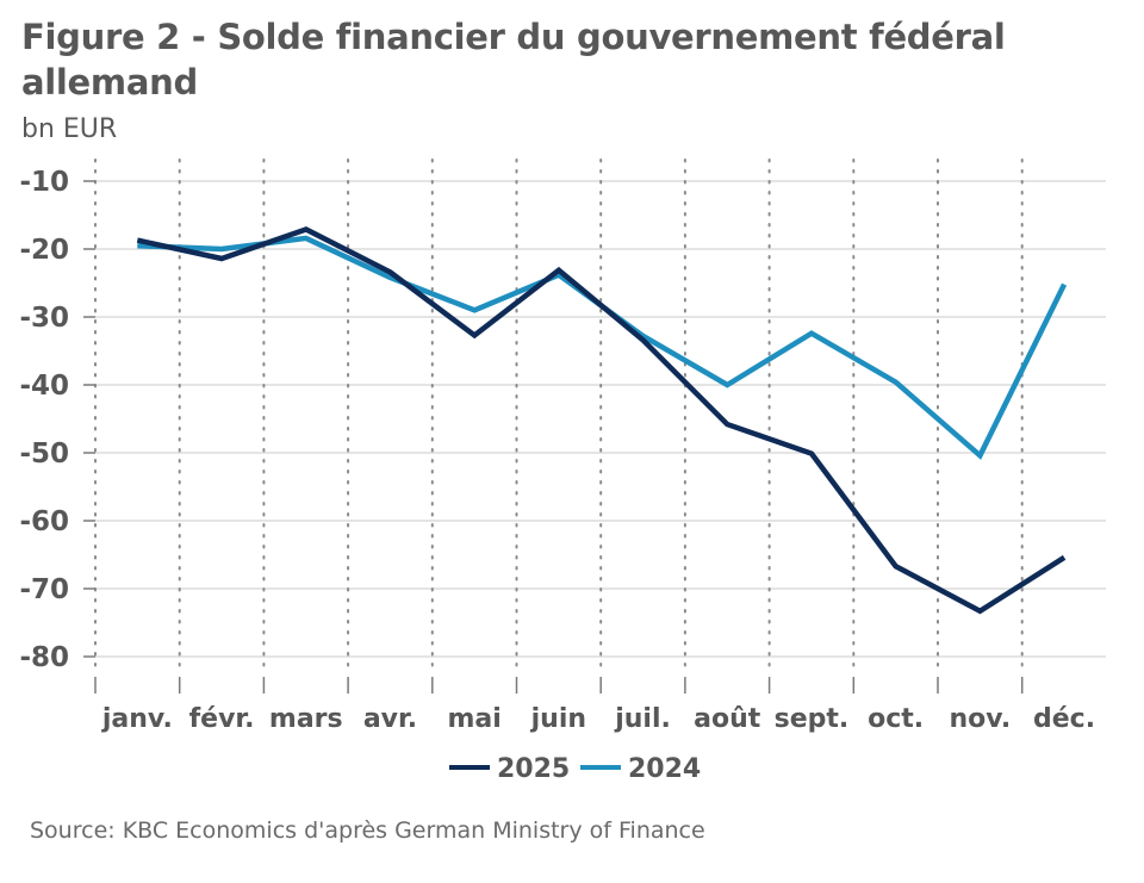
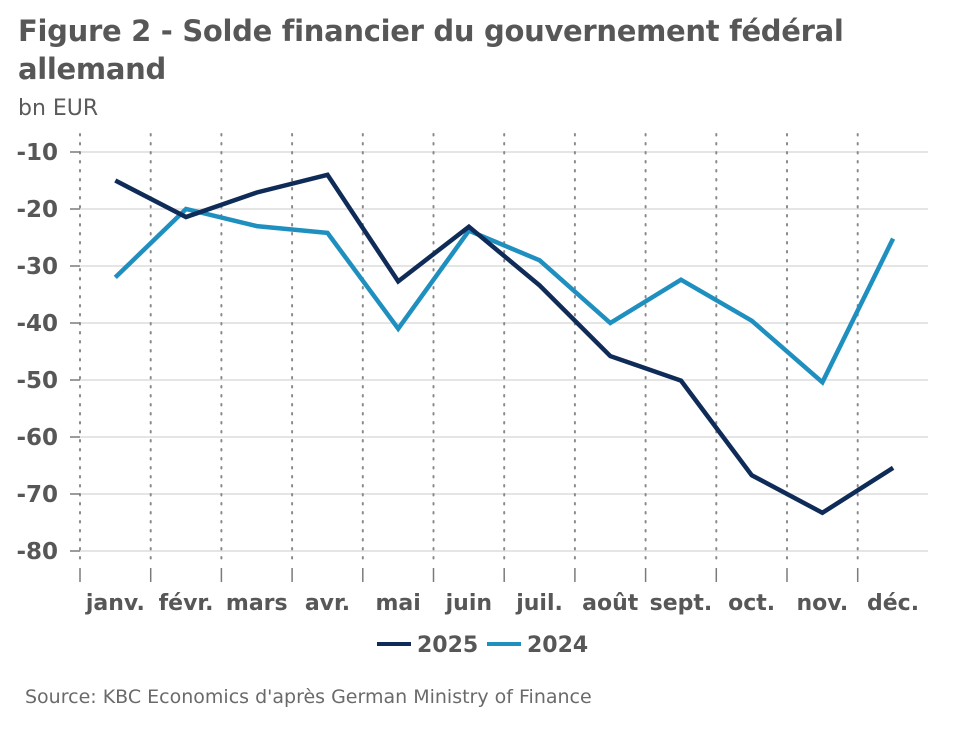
2025/janv.: -19 -> -15
2024/janv.: -20 -> -32
2024/mars: -18 -> -23
2025/avr.: -23 -> -14
2024/mai: -29 -> -41
2024/juil.: -33 -> -29
